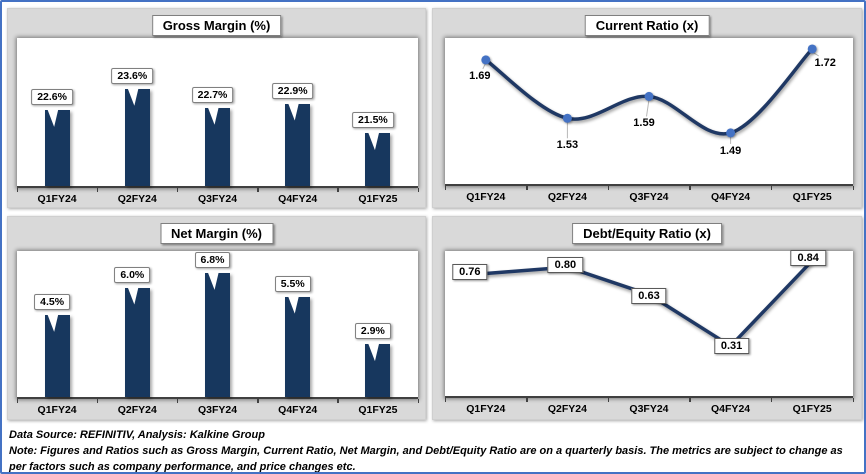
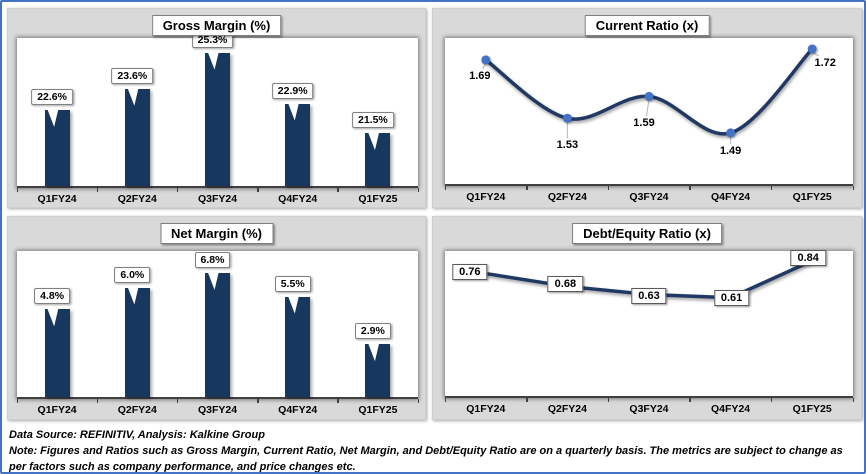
Gross Margin (%)/Q3FY24: 22.7% -> 25.3%
Net Margin (%)/Q1FY24: 4.5% -> 4.8%
Debt/Equity Ratio (x)/Q2FY24: 0.80 -> 0.68
Debt/Equity Ratio (x)/Q4FY24: 0.31 -> 0.61
